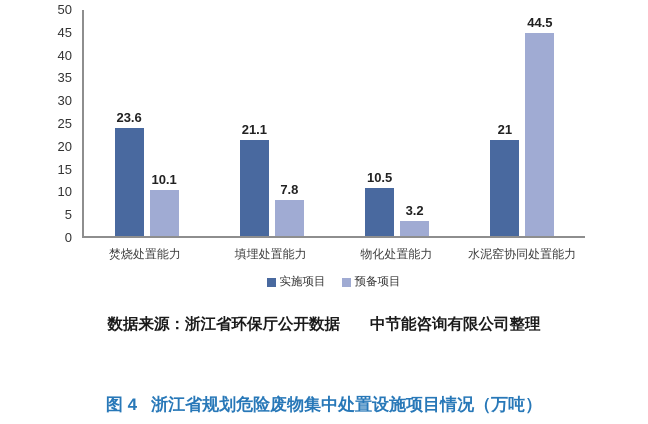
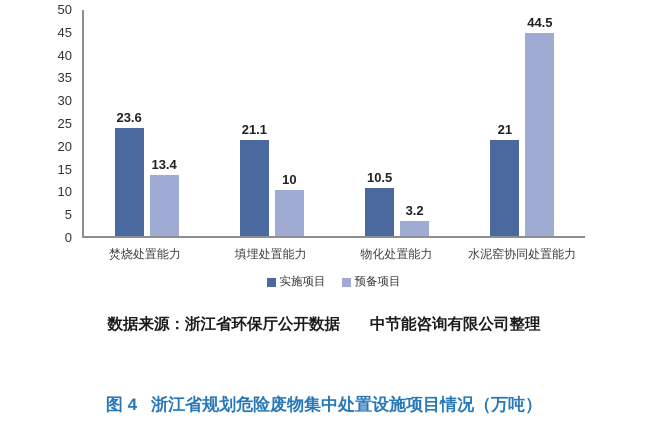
预备项目/焚烧处置能力: 10.1 -> 13.4
预备项目/填埋处置能力: 7.8 -> 10
